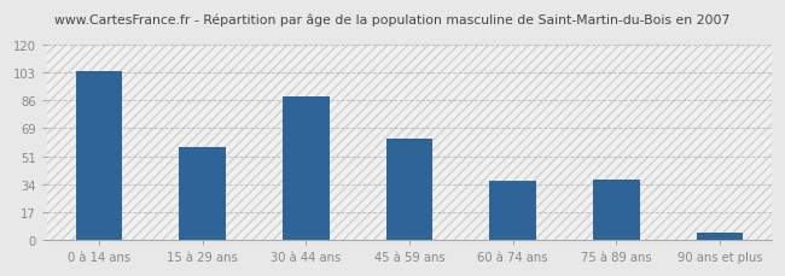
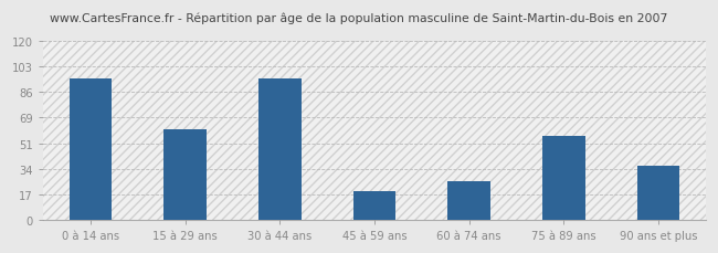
0 à 14 ans: 104 -> 95
15 à 29 ans: 57 -> 61
30 à 44 ans: 88 -> 95
45 à 59 ans: 62 -> 19
60 à 74 ans: 36 -> 26
75 à 89 ans: 37 -> 56
90 ans et plus: 4 -> 36
